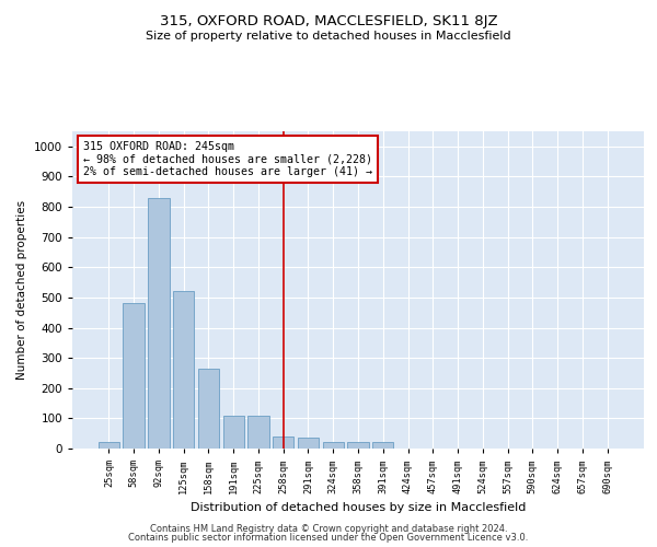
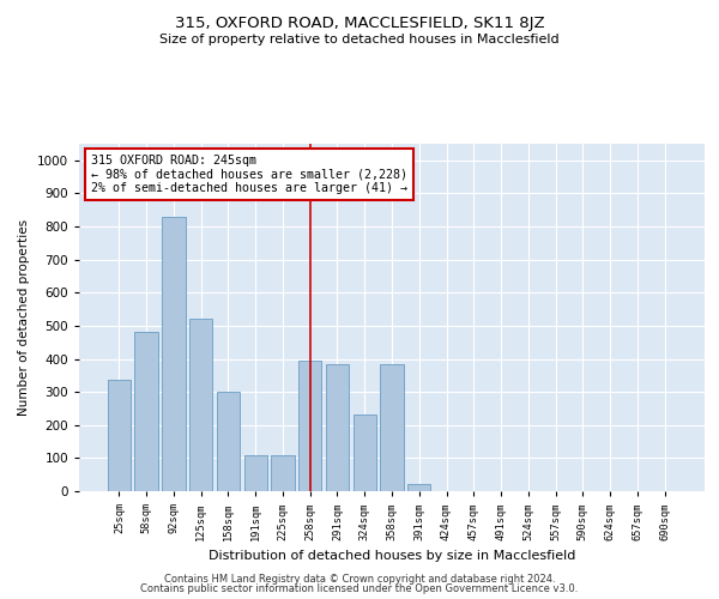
25sqm: 20 -> 335
158sqm: 265 -> 300
258sqm: 40 -> 395
291sqm: 35 -> 385
324sqm: 20 -> 230
358sqm: 20 -> 385
